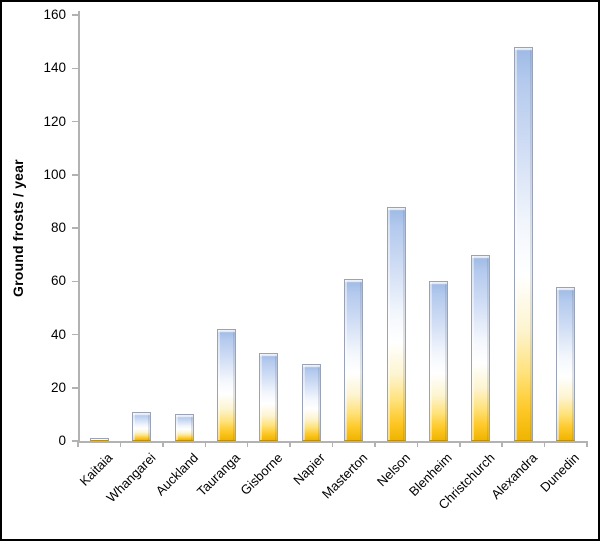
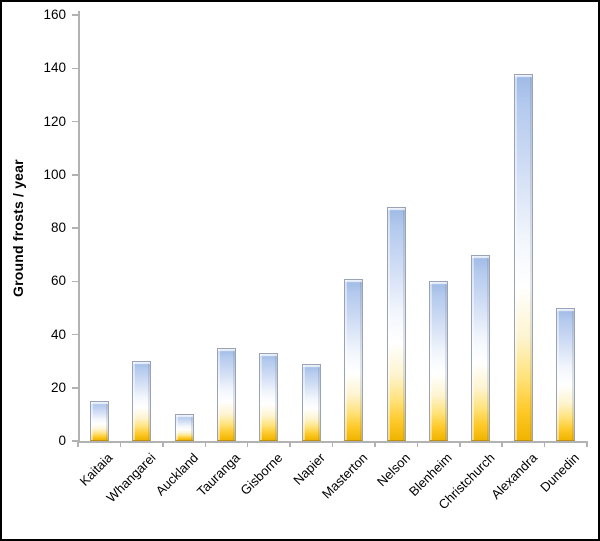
Kaitaia: 1 -> 15
Whangarei: 11 -> 30
Tauranga: 42 -> 35
Alexandra: 148 -> 138
Dunedin: 58 -> 50
